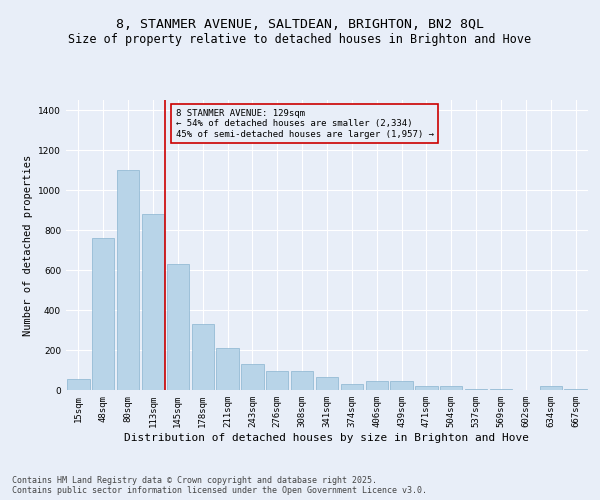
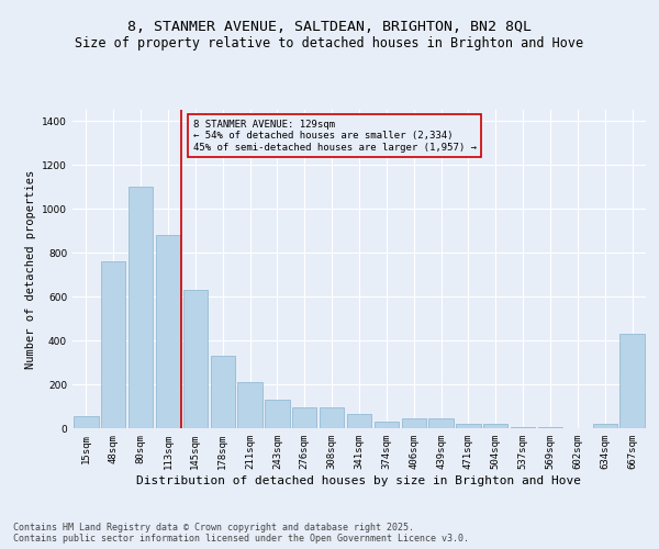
667sqm: 0 -> 430
